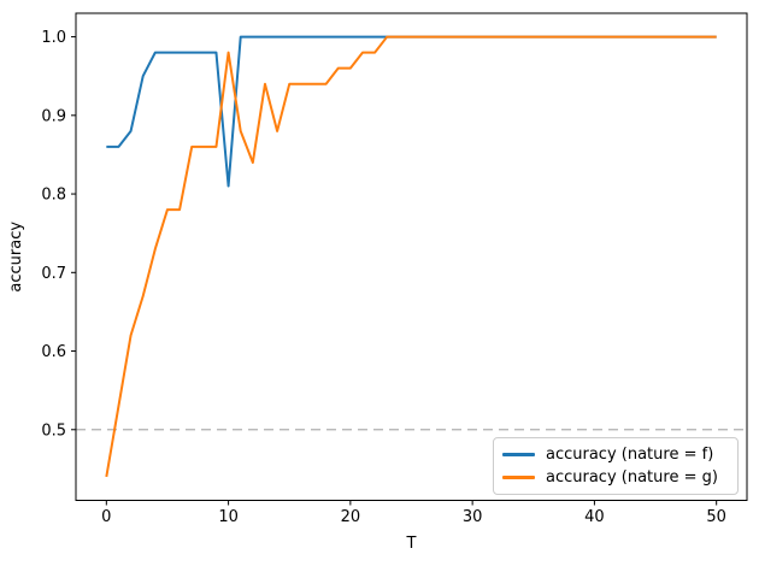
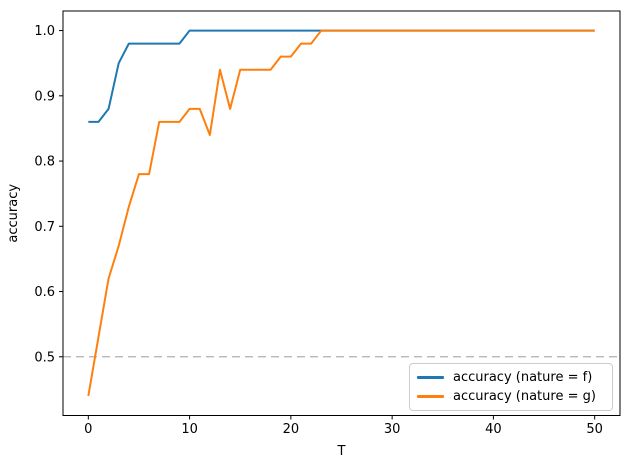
accuracy (nature = f)/10: 0.81 -> 1.00
accuracy (nature = g)/10: 0.98 -> 0.88
